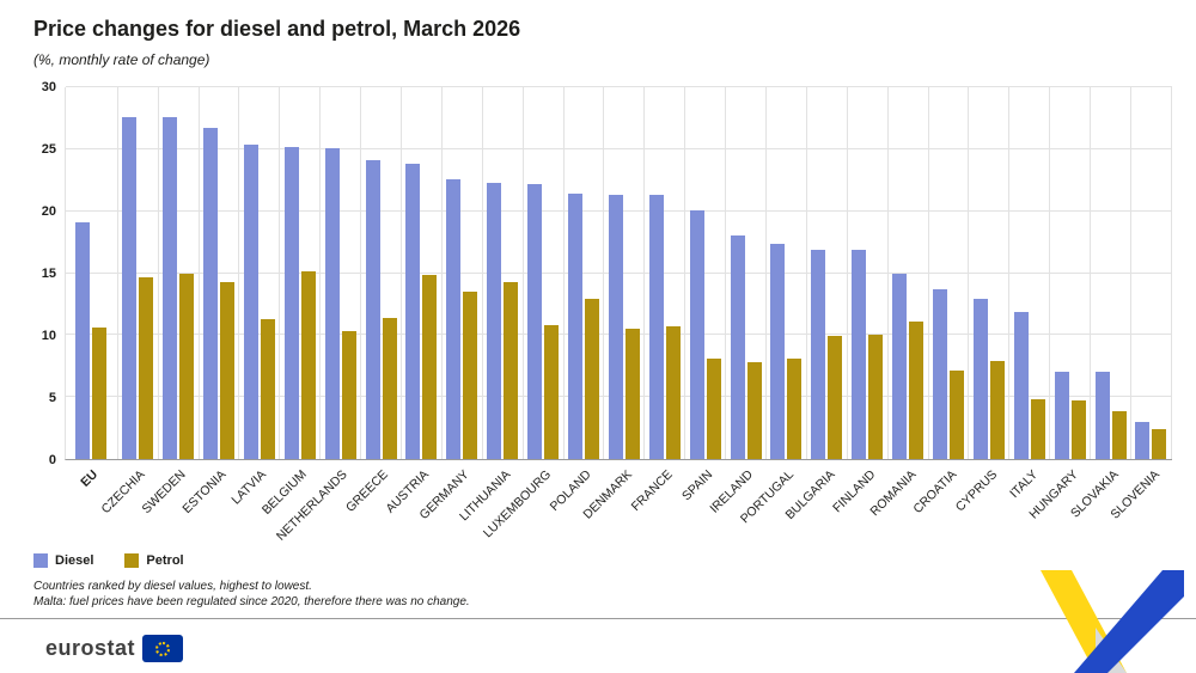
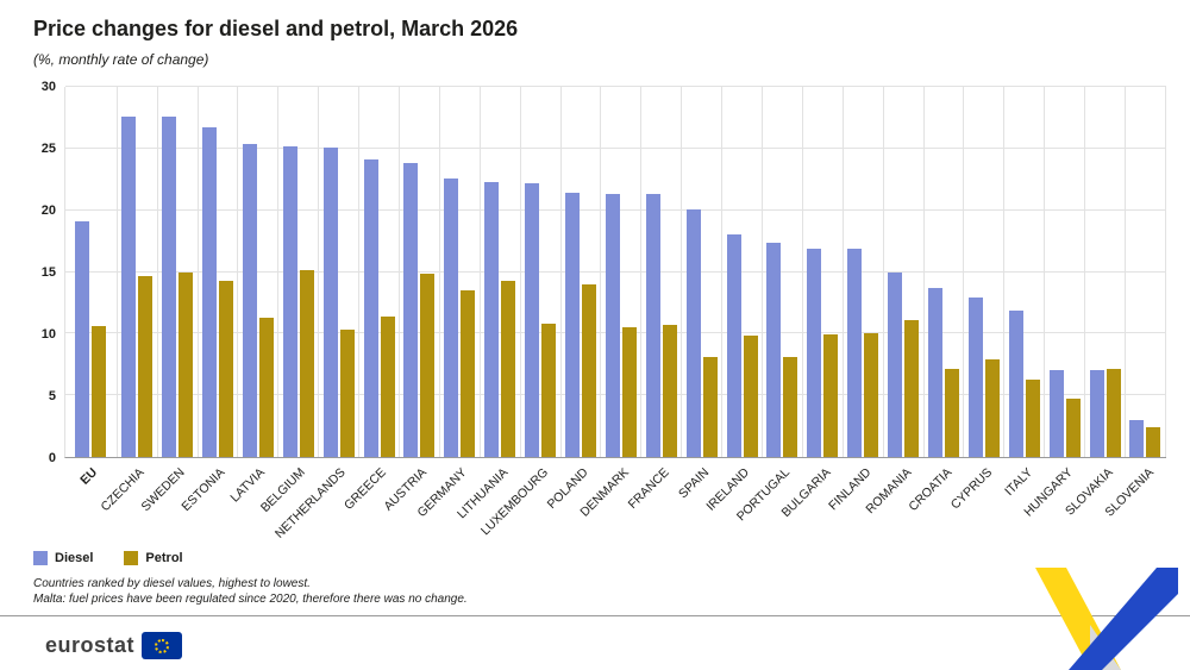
Petrol/POLAND: 12.9 -> 14.0
Petrol/IRELAND: 7.8 -> 9.8
Petrol/ITALY: 4.8 -> 6.3
Petrol/SLOVAKIA: 3.9 -> 7.1
